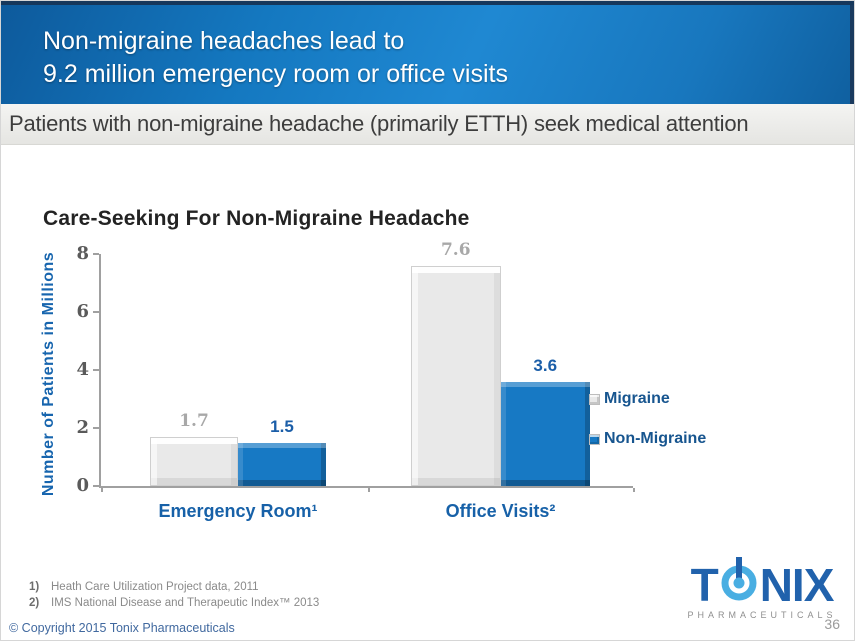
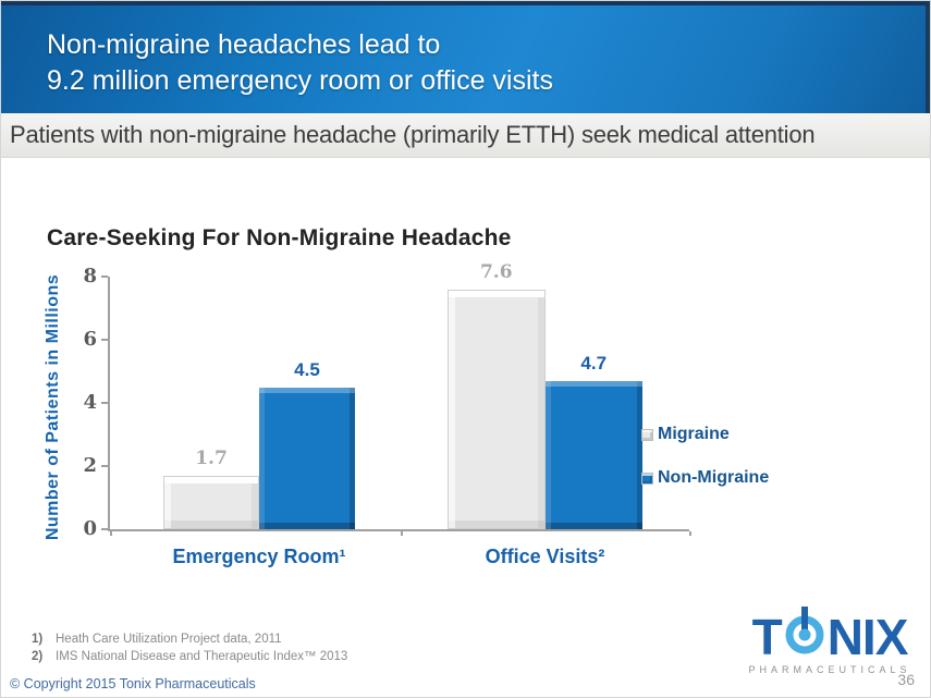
Non-Migraine/Emergency Room¹: 1.5 -> 4.5
Non-Migraine/Office Visits²: 3.6 -> 4.7
